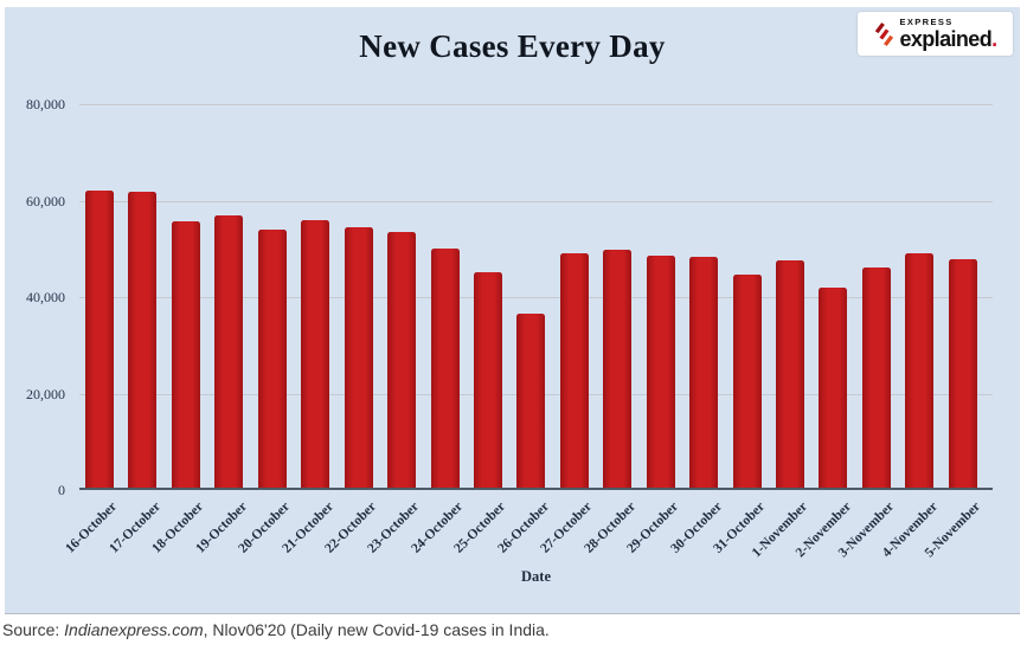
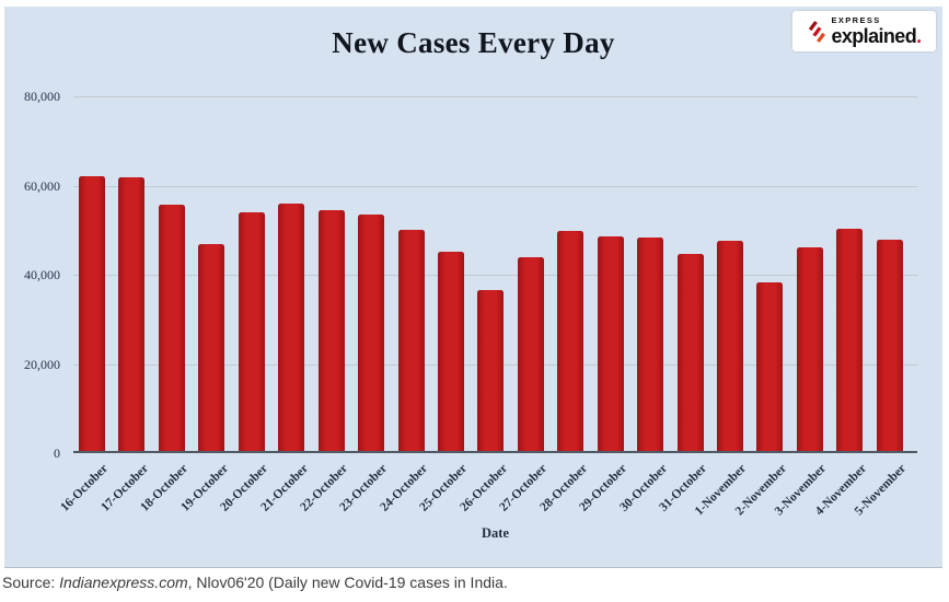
19-October: 57000 -> 47000
27-October: 49000 -> 44000
2-November: 42000 -> 38000
4-November: 49000 -> 50000
